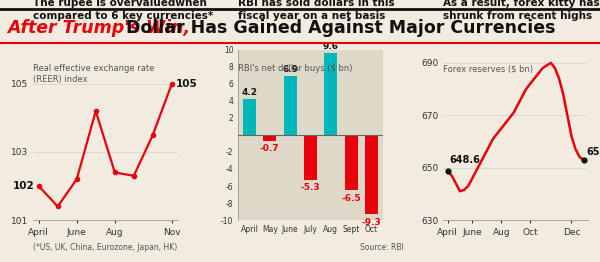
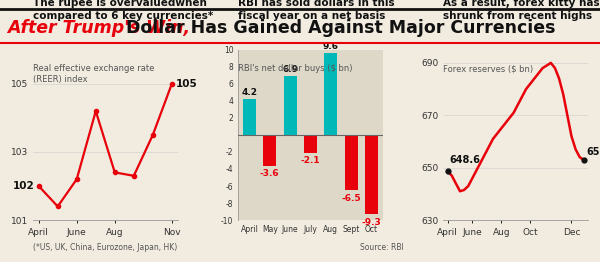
May: -0.7 -> -3.6
July: -5.3 -> -2.1
